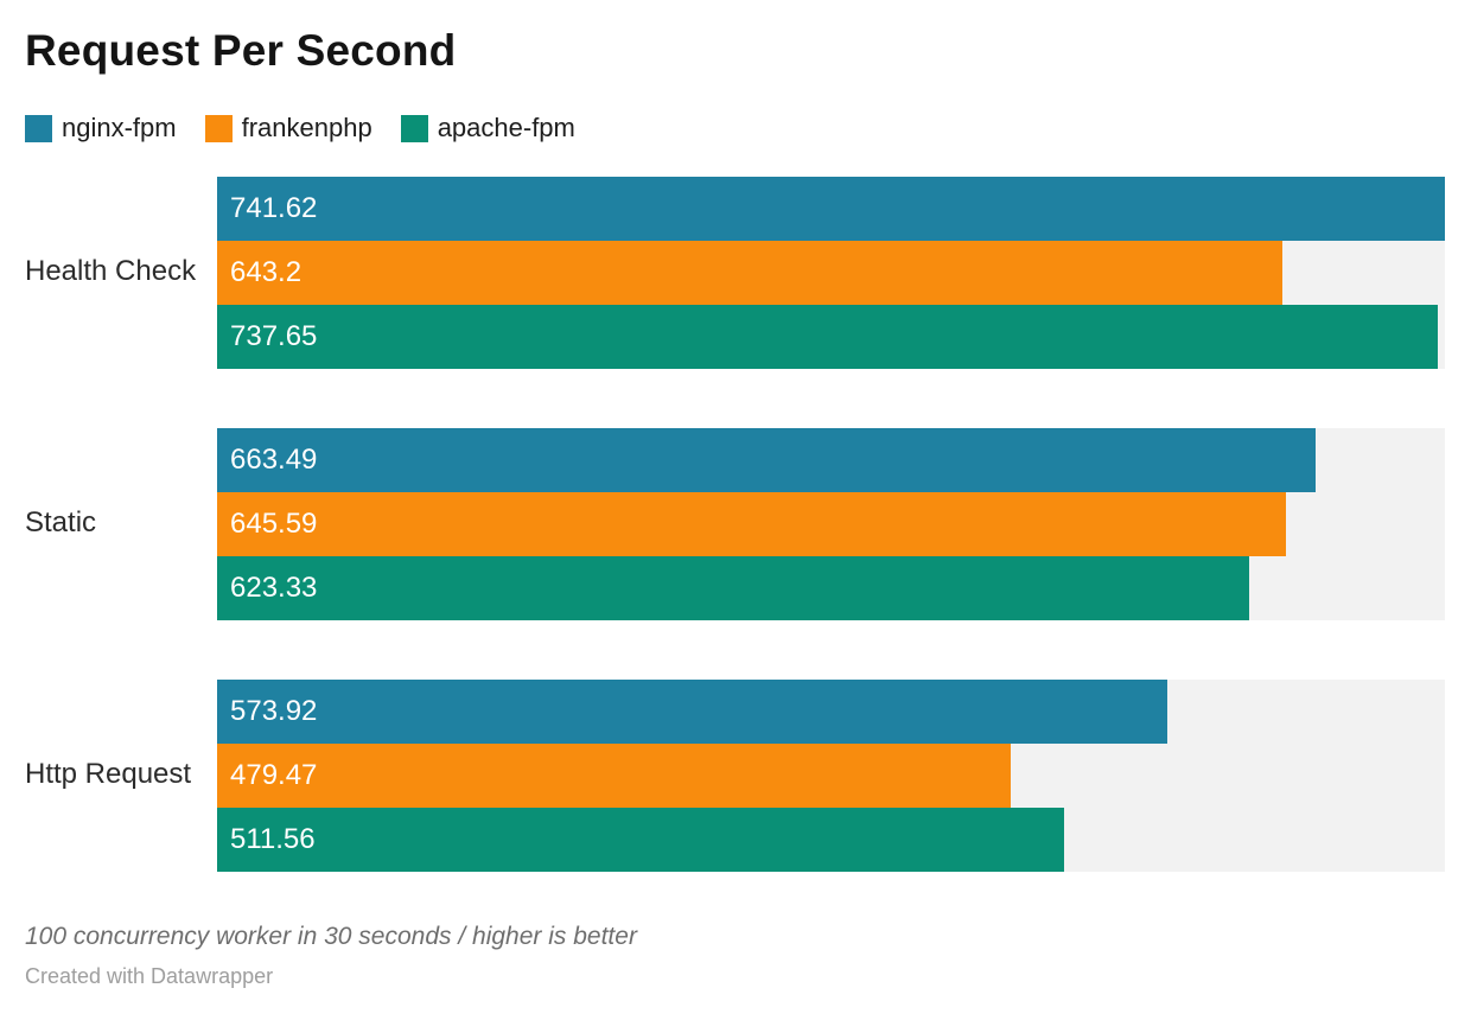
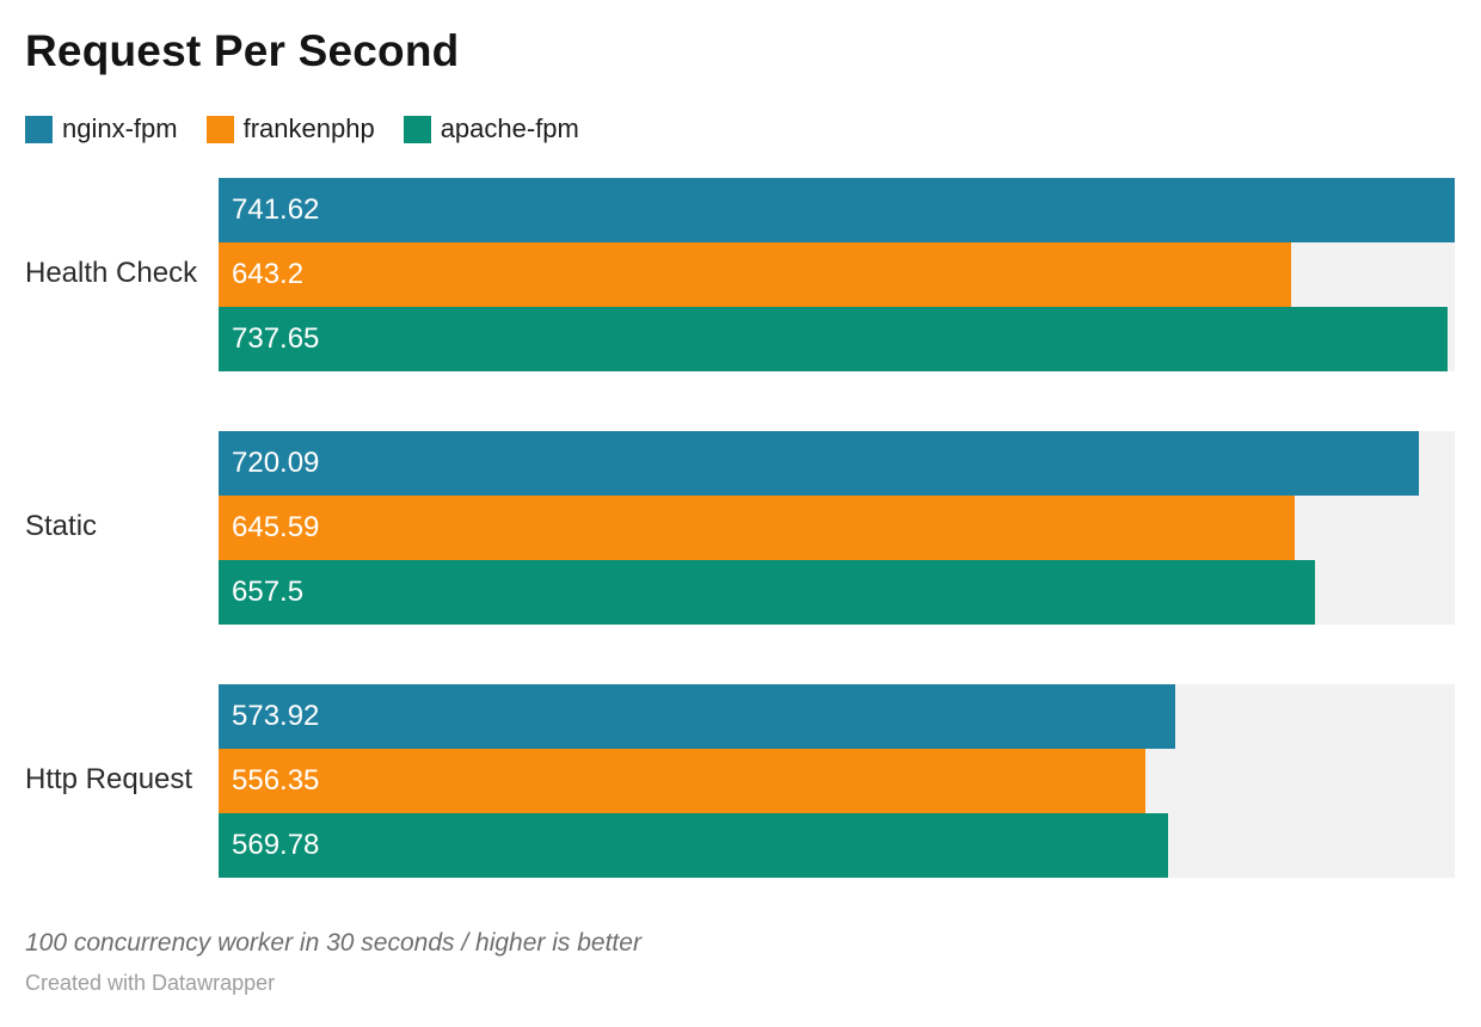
nginx-fpm/Static: 663.49 -> 720.09
apache-fpm/Static: 623.33 -> 657.5
frankenphp/Http Request: 479.47 -> 556.35
apache-fpm/Http Request: 511.56 -> 569.78
